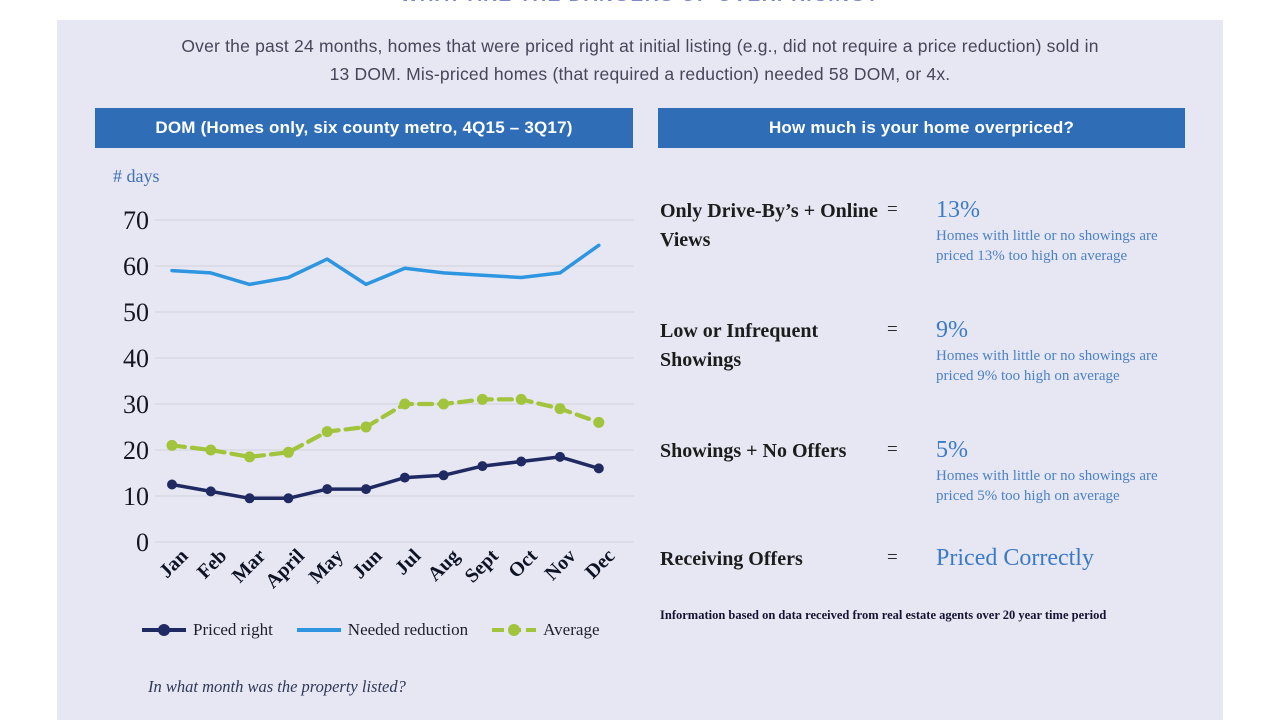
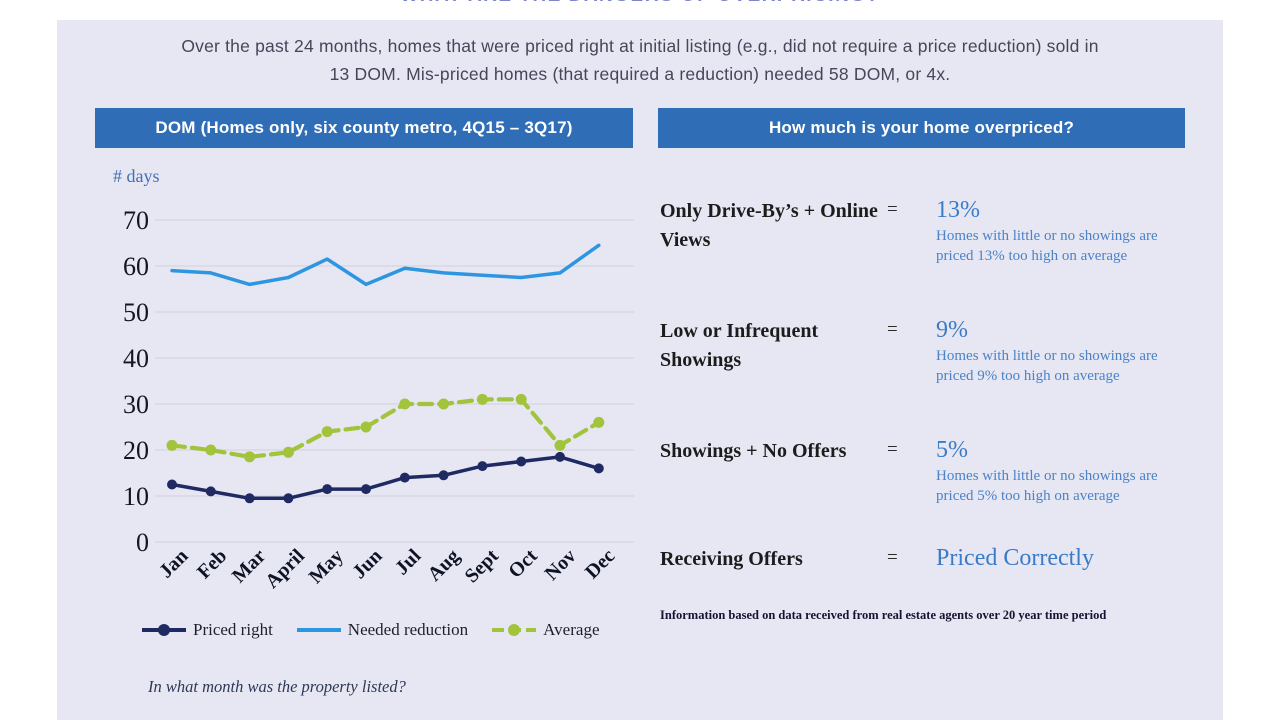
Average/Nov: 29 -> 21
